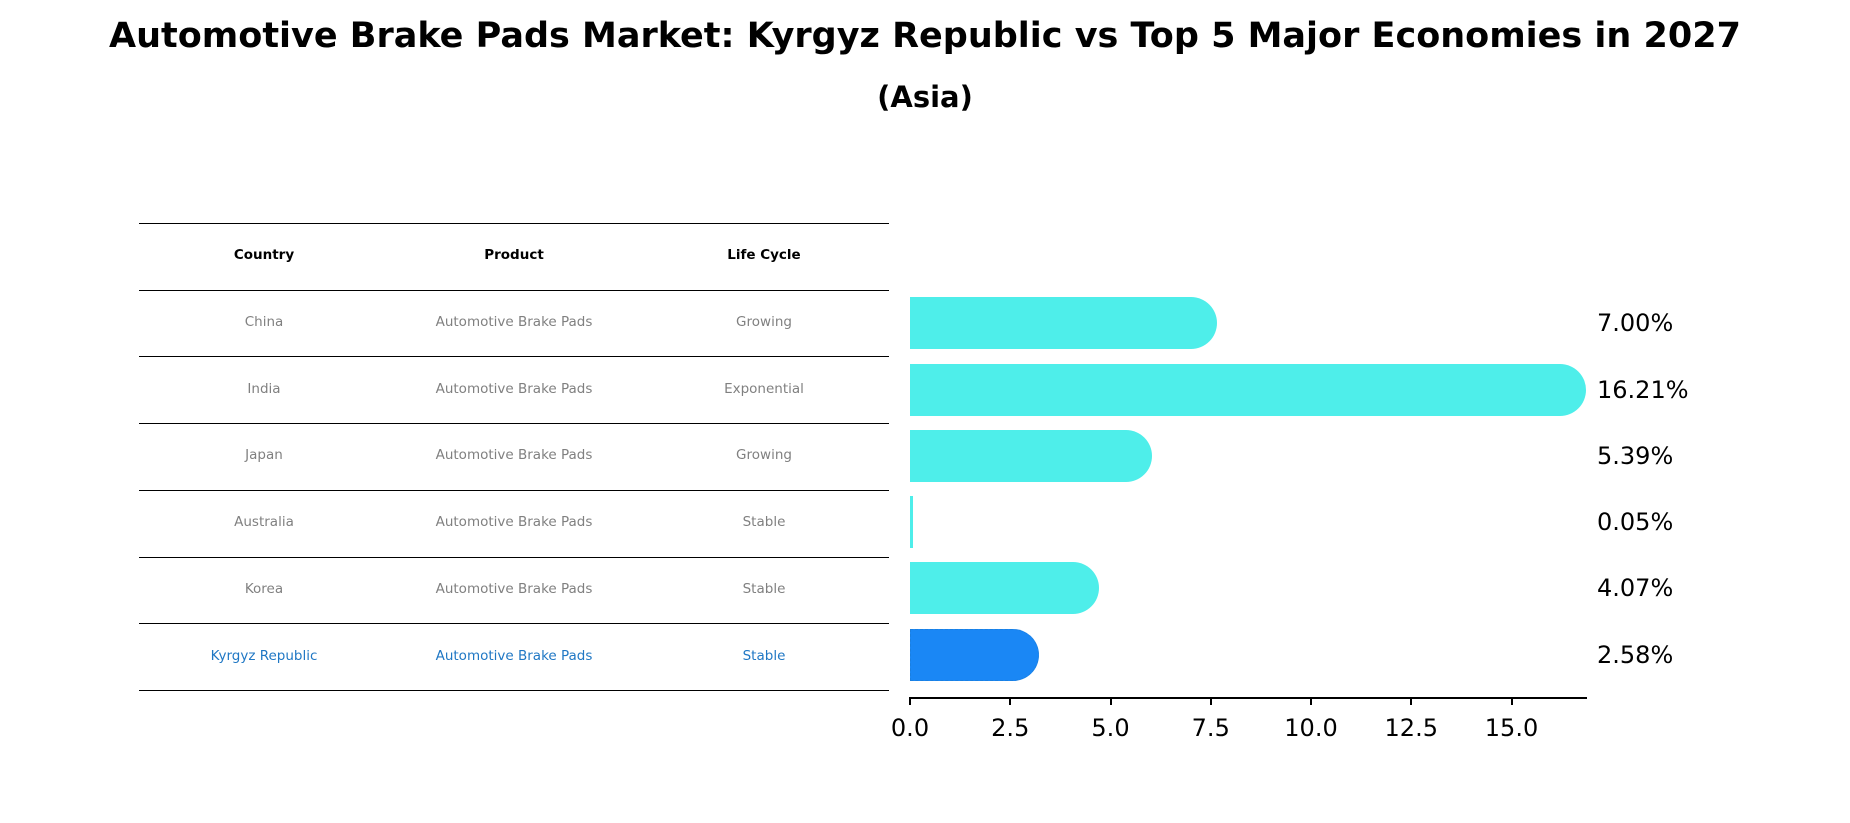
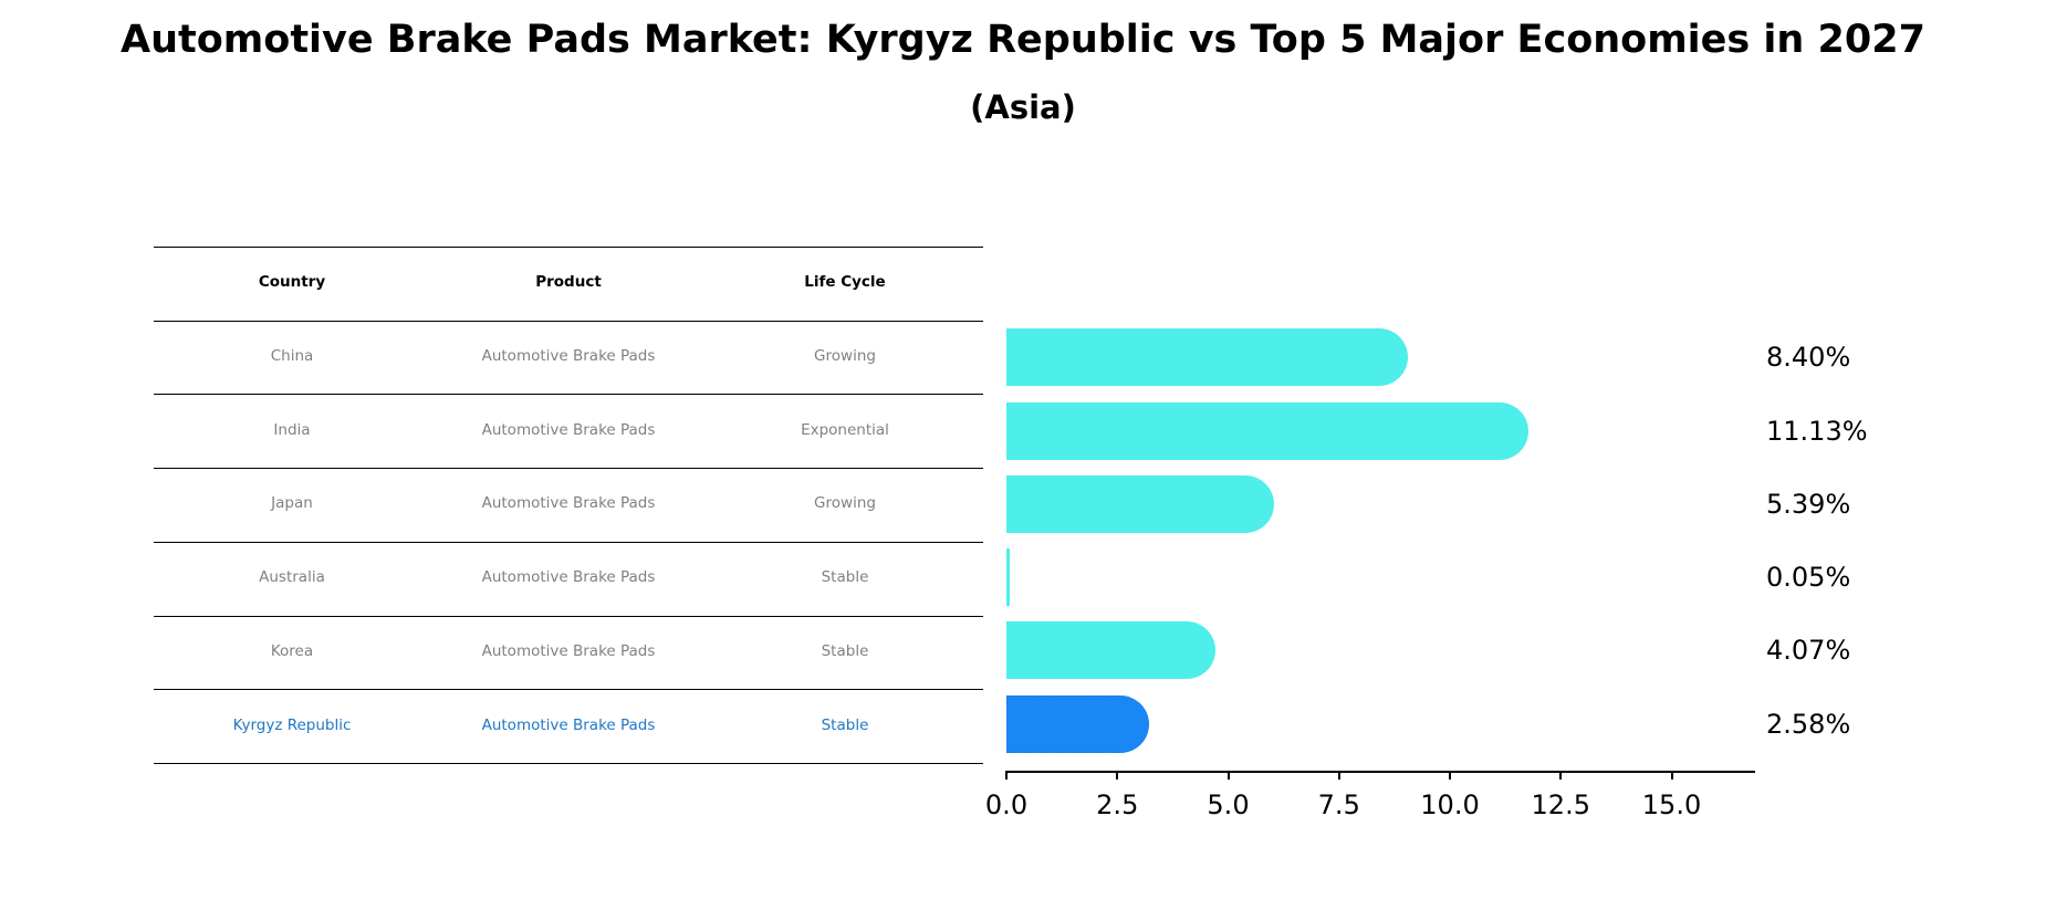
China: 7.00% -> 8.40%
India: 16.21% -> 11.13%
